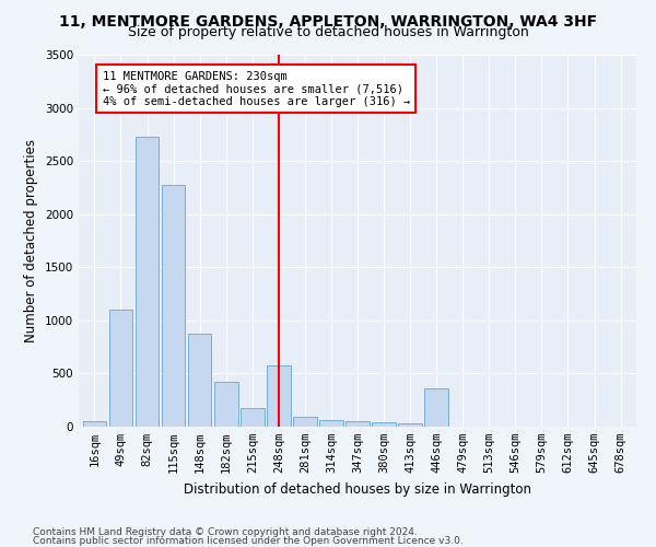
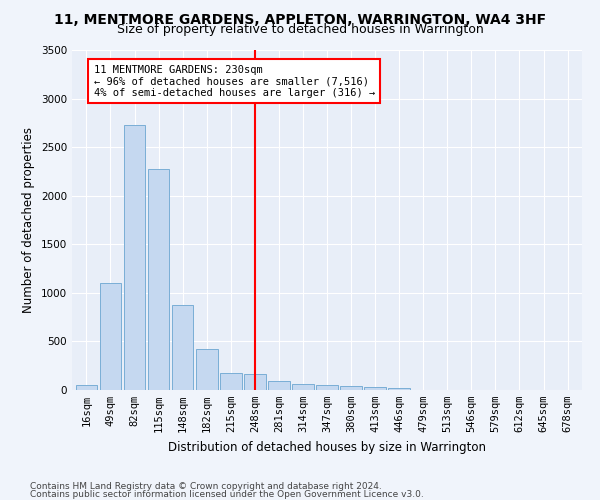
248sqm: 580 -> 160
446sqm: 360 -> 20
